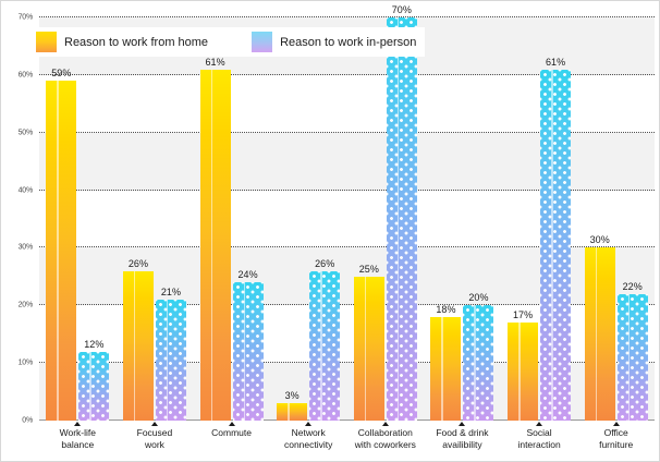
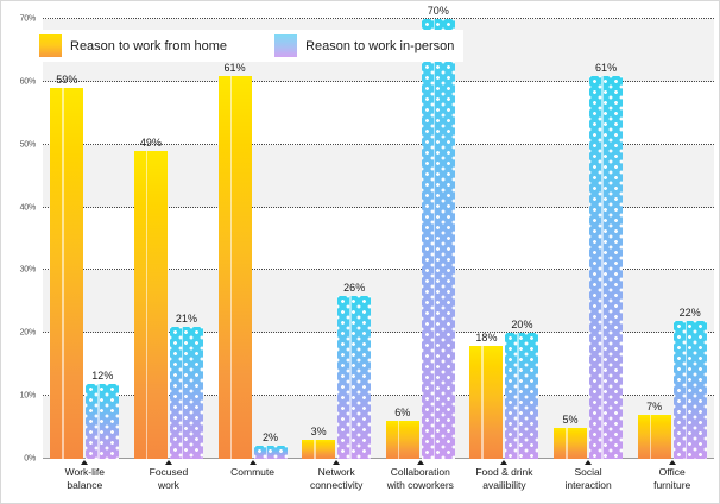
Reason to work from home/Focused work: 26% -> 49%
Reason to work in-person/Commute: 24% -> 2%
Reason to work from home/Collaboration with coworkers: 25% -> 6%
Reason to work from home/Social interaction: 17% -> 5%
Reason to work from home/Office furniture: 30% -> 7%
